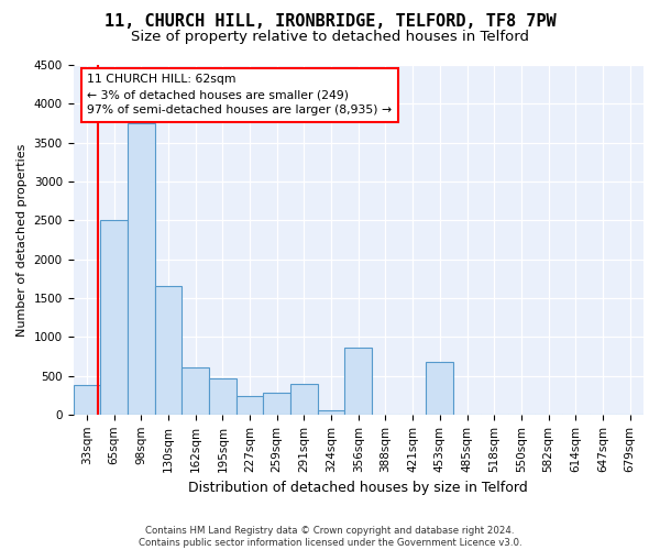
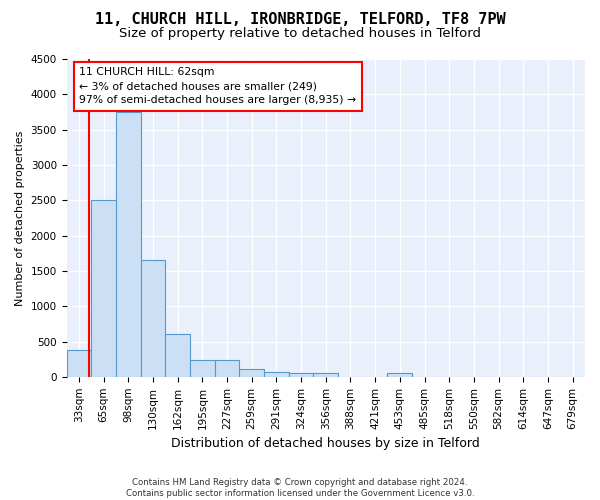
195sqm: 460 -> 240
259sqm: 280 -> 110
291sqm: 400 -> 70
356sqm: 860 -> 60
453sqm: 680 -> 60
